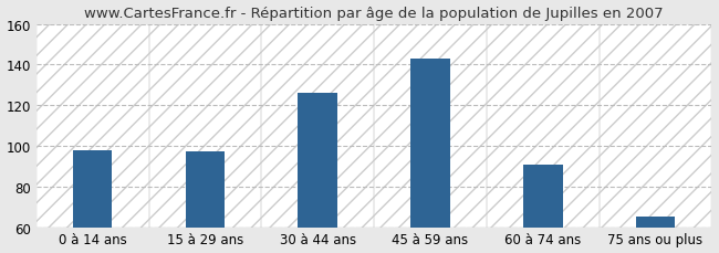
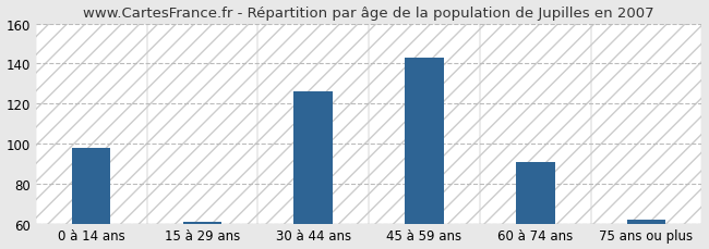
15 à 29 ans: 97 -> 61
75 ans ou plus: 65 -> 62
